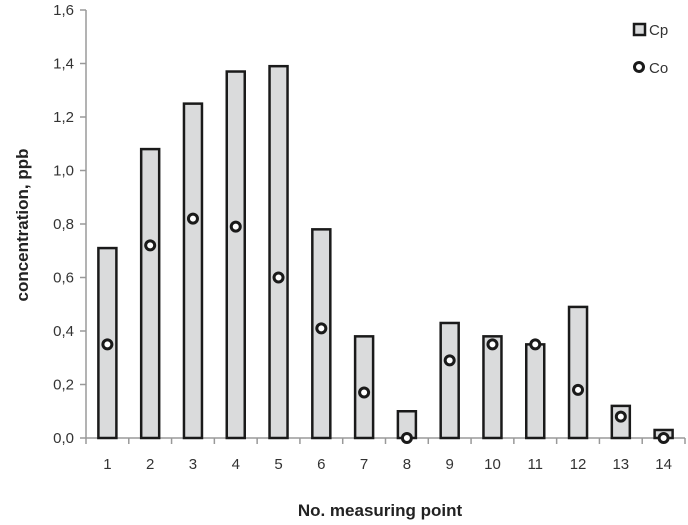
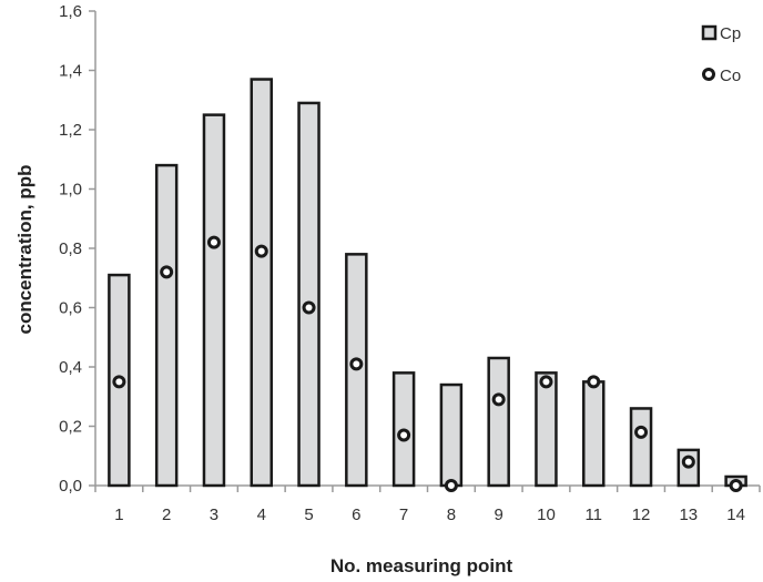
Cp/5: 1,39 -> 1,29
Cp/8: 0,10 -> 0,34
Cp/12: 0,49 -> 0,26
